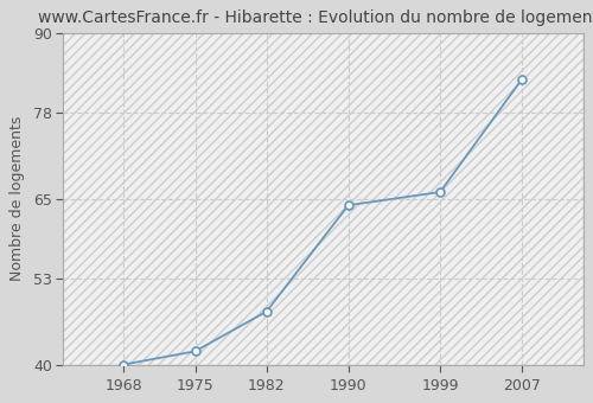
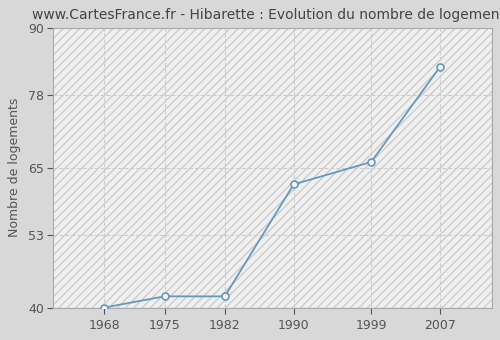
1982: 48 -> 42
1990: 64 -> 62
